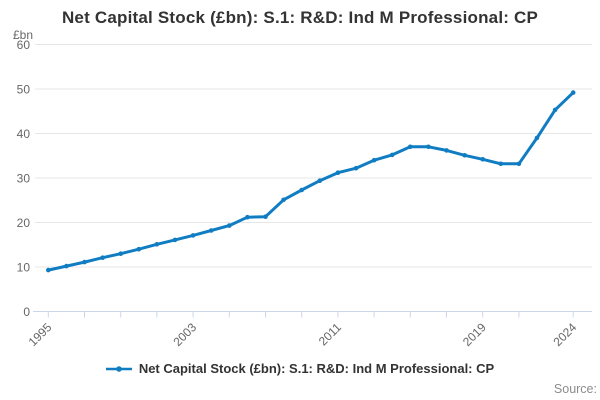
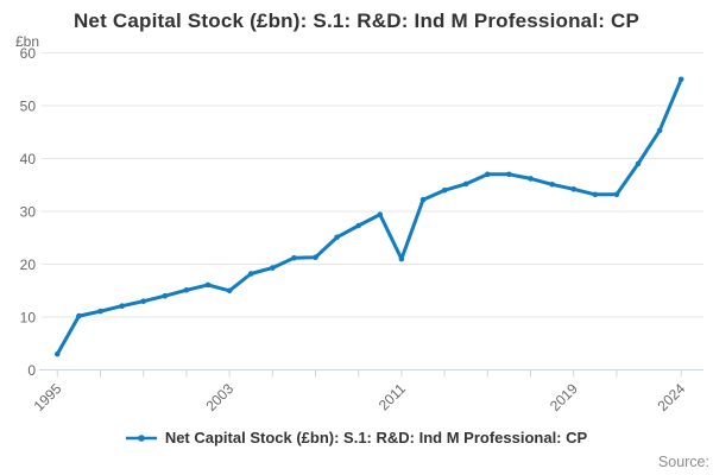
1995: 9 -> 3
2003: 17 -> 15
2011: 31 -> 21
2024: 49 -> 55
